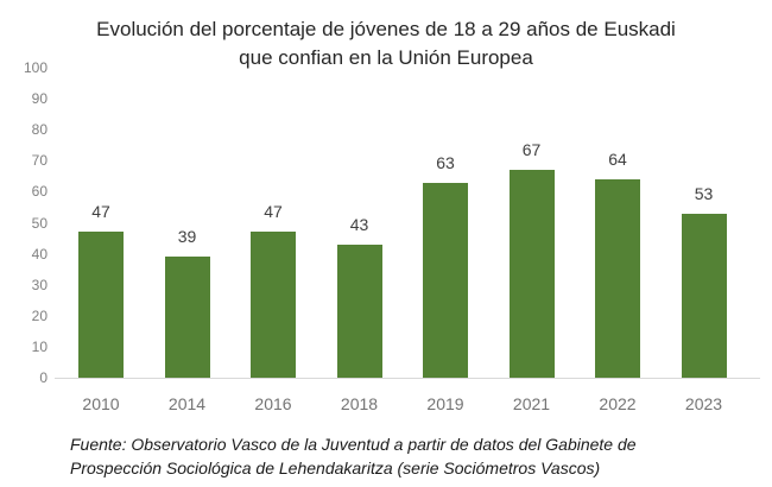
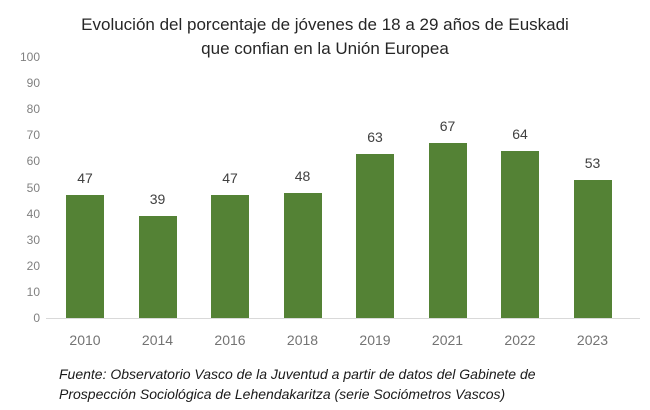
2018: 43 -> 48
